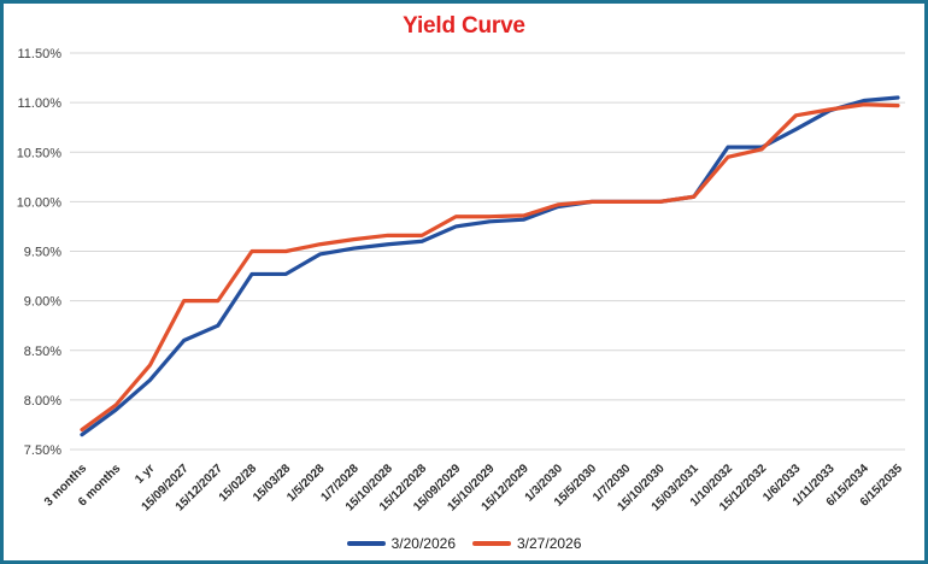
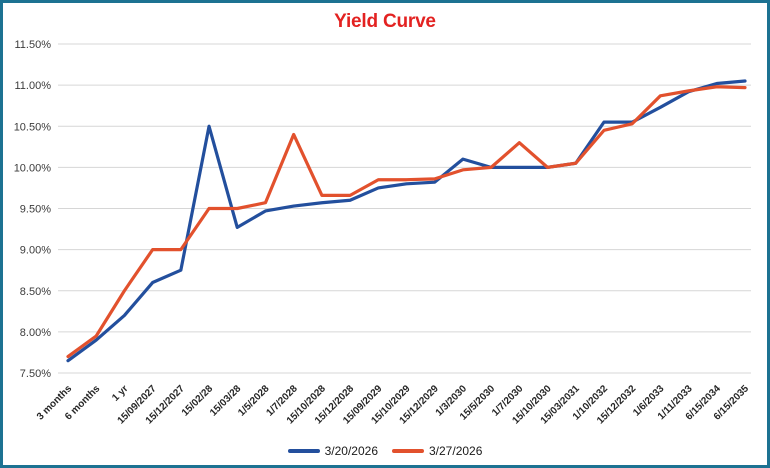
3/27/2026/1 yr: 8.3% -> 8.5%
3/20/2026/15/02/28: 9.3% -> 10.5%
3/27/2026/1/7/2028: 9.6% -> 10.4%
3/20/2026/1/3/2030: 9.9% -> 10.1%
3/27/2026/1/7/2030: 10.0% -> 10.3%
